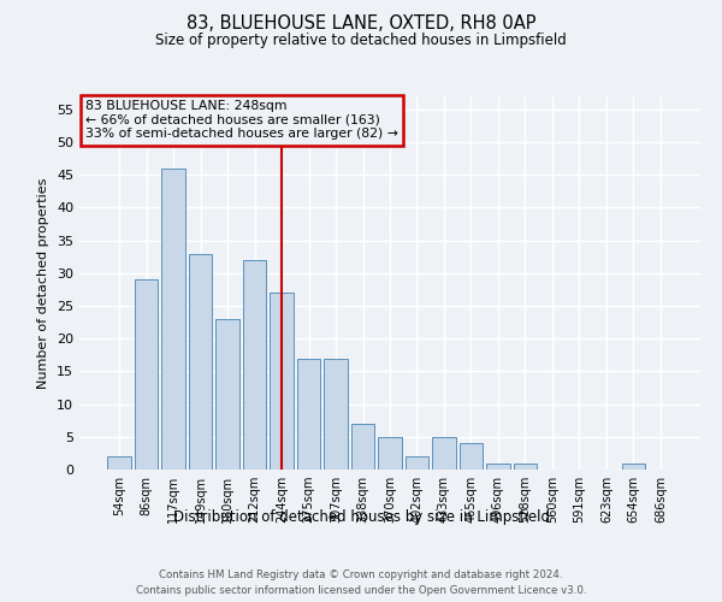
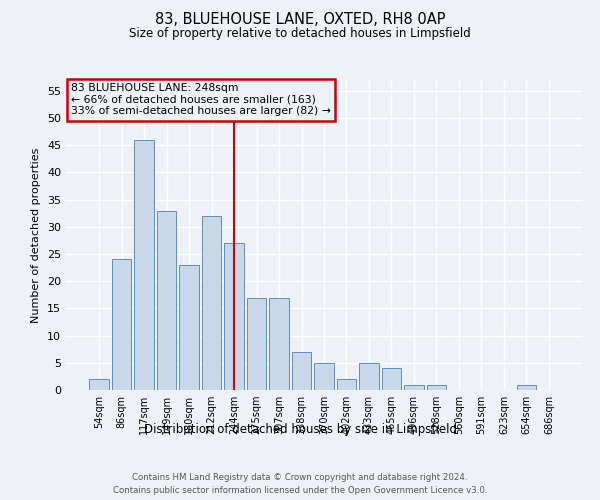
86sqm: 29 -> 24
